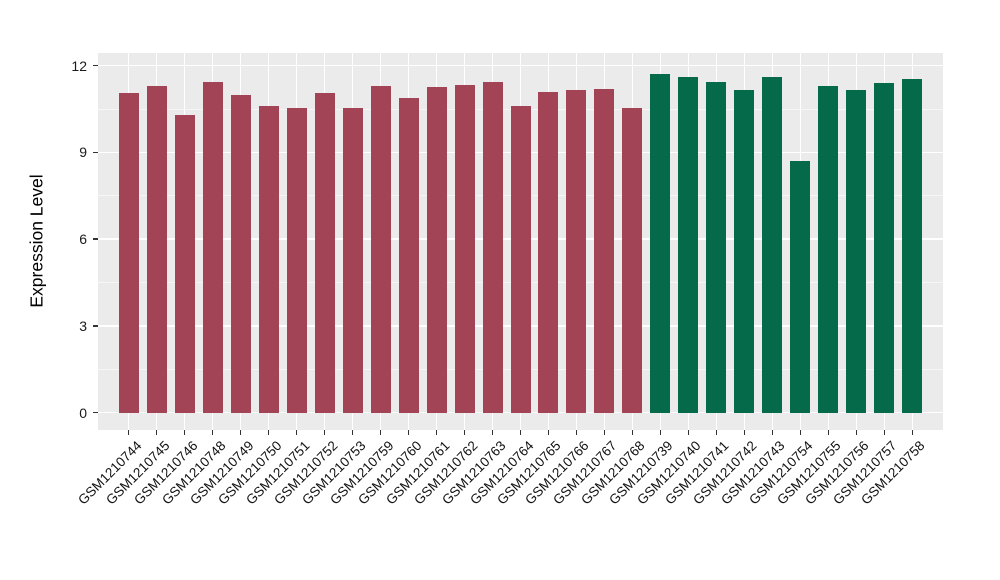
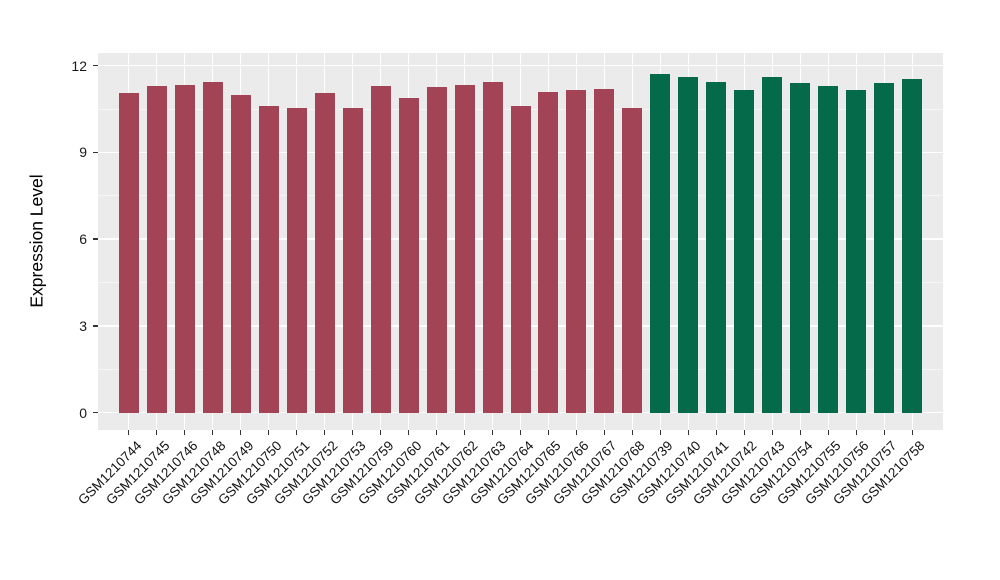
GSM1210746: 10.3 -> 11.3
GSM1210754: 8.7 -> 11.4
